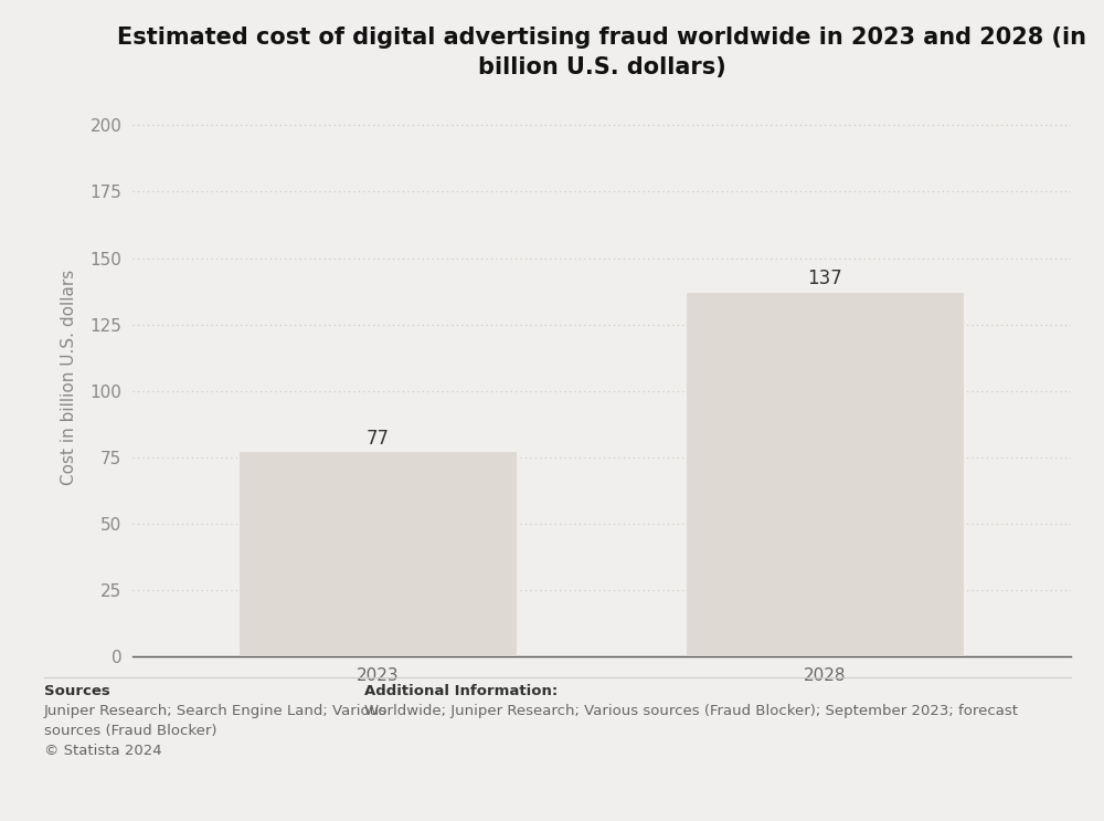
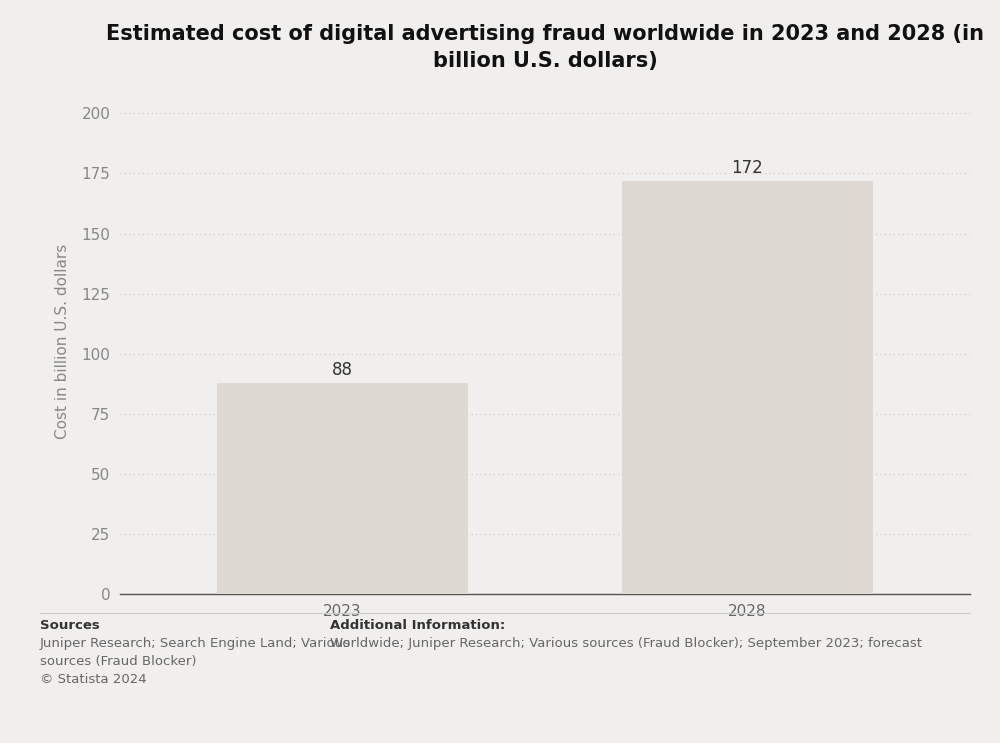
2023: 77 -> 88
2028: 137 -> 172
